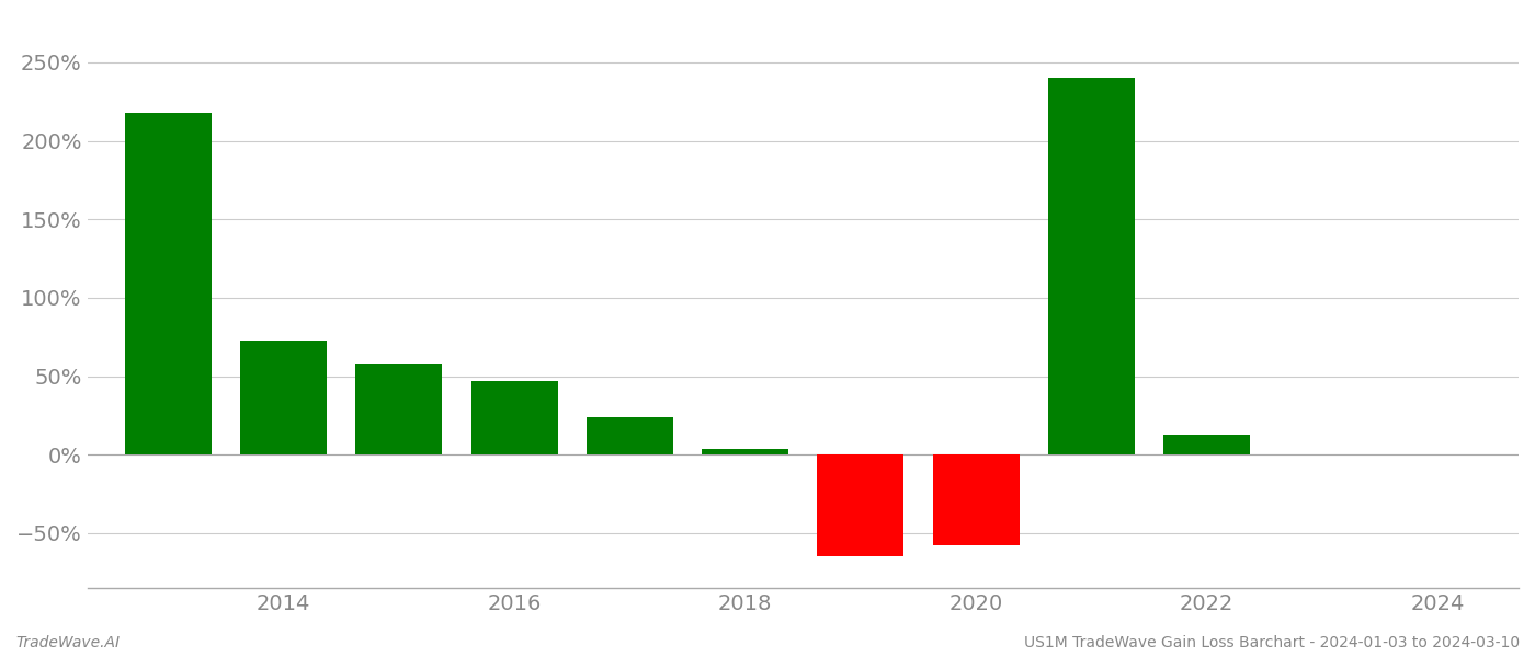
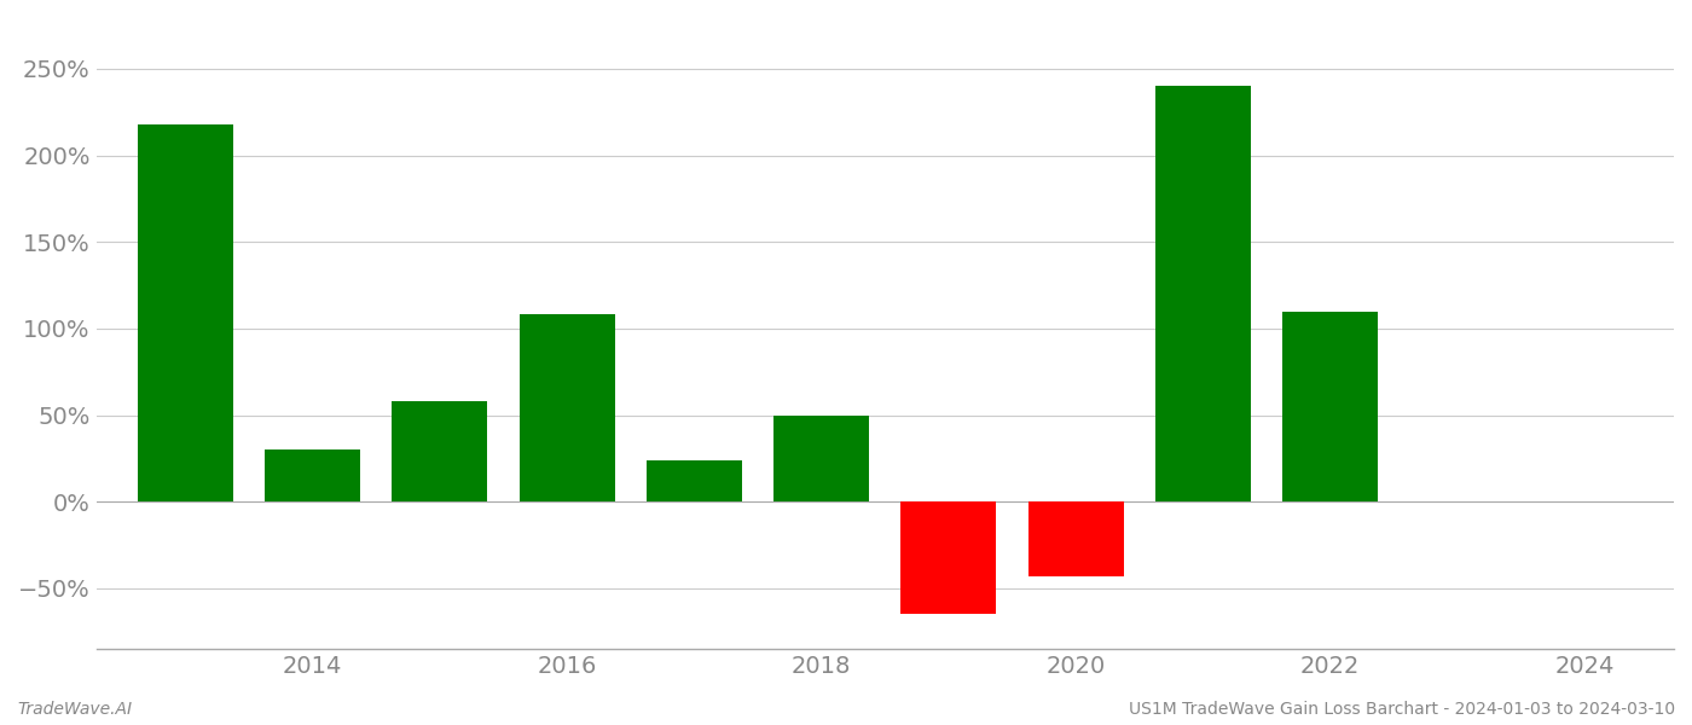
2014: 73% -> 30%
2016: 47% -> 108%
2018: 4% -> 50%
2020: -58% -> -43%
2022: 13% -> 110%
